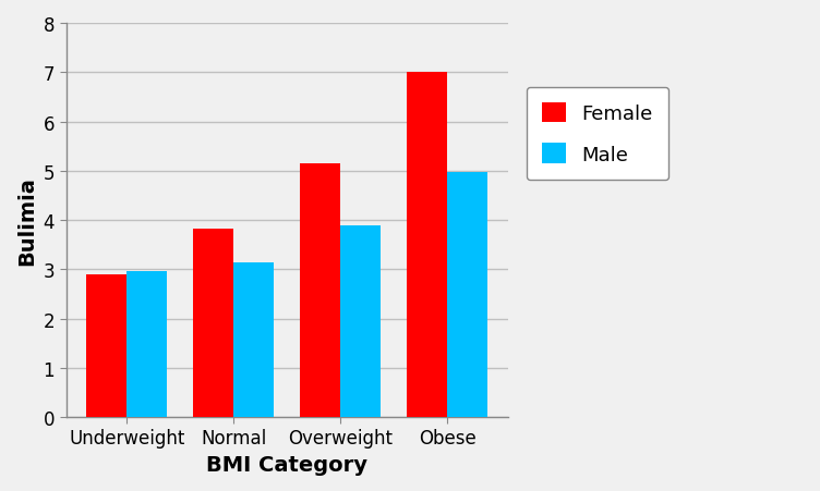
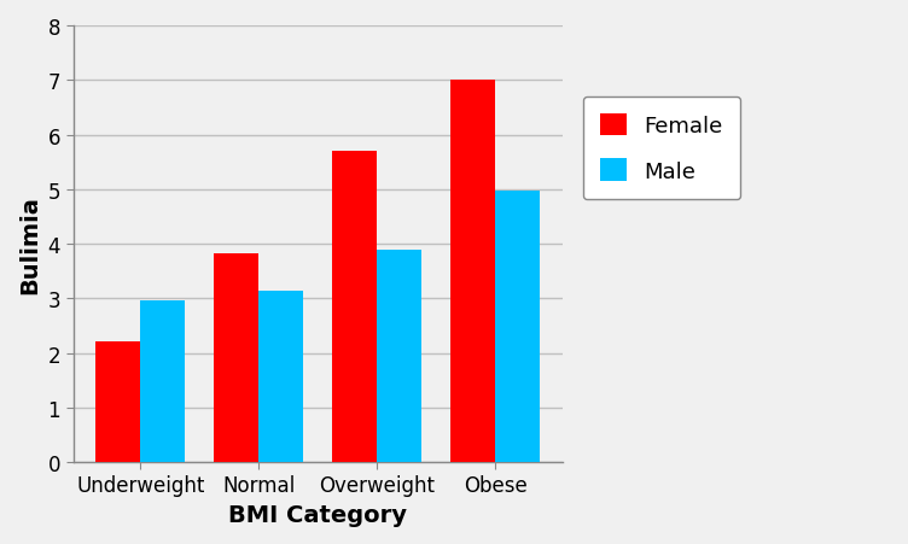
Female/Underweight: 2.90 -> 2.20
Female/Overweight: 5.15 -> 5.70
